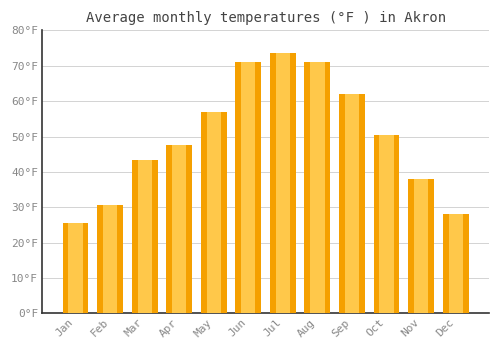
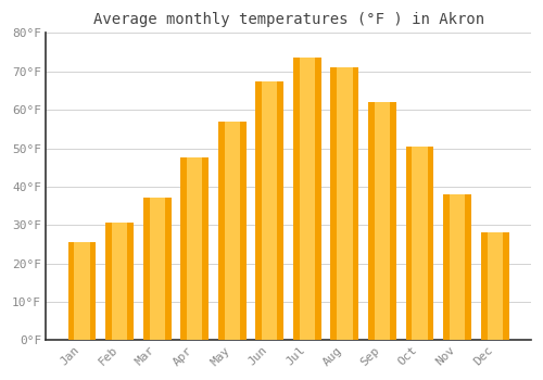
Mar: 43.5°F -> 37.0°F
Jun: 71.0°F -> 67.5°F
